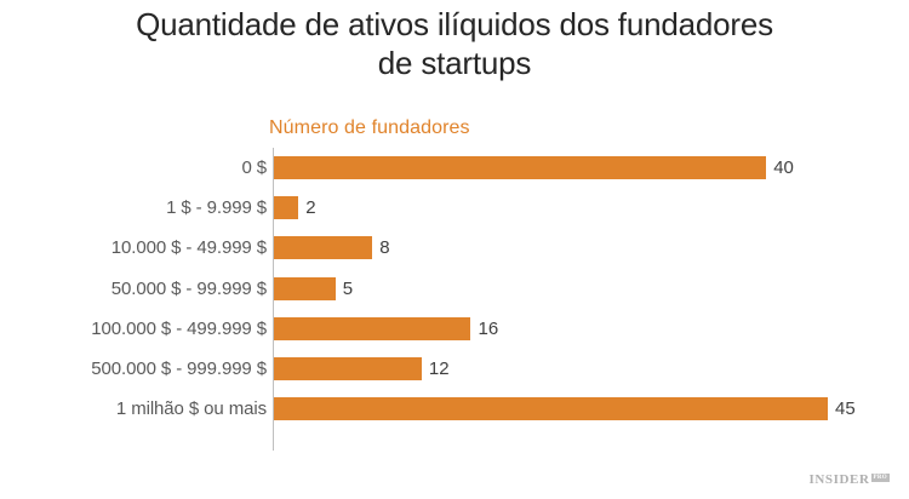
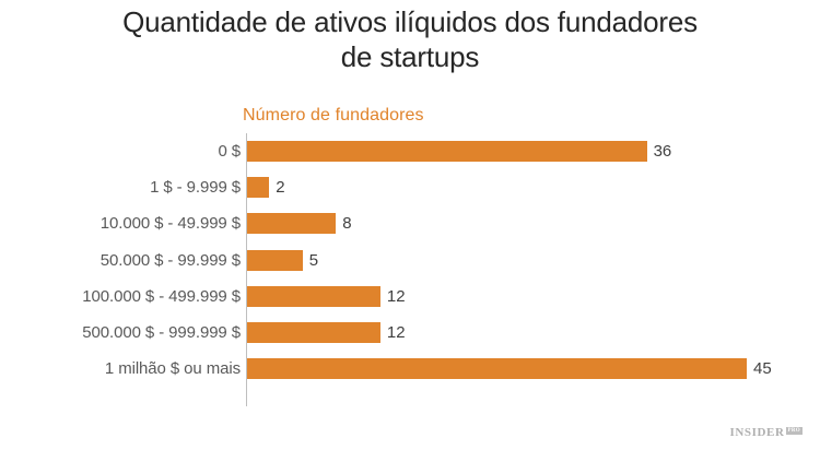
0 $: 40 -> 36
100.000 $ - 499.999 $: 16 -> 12
